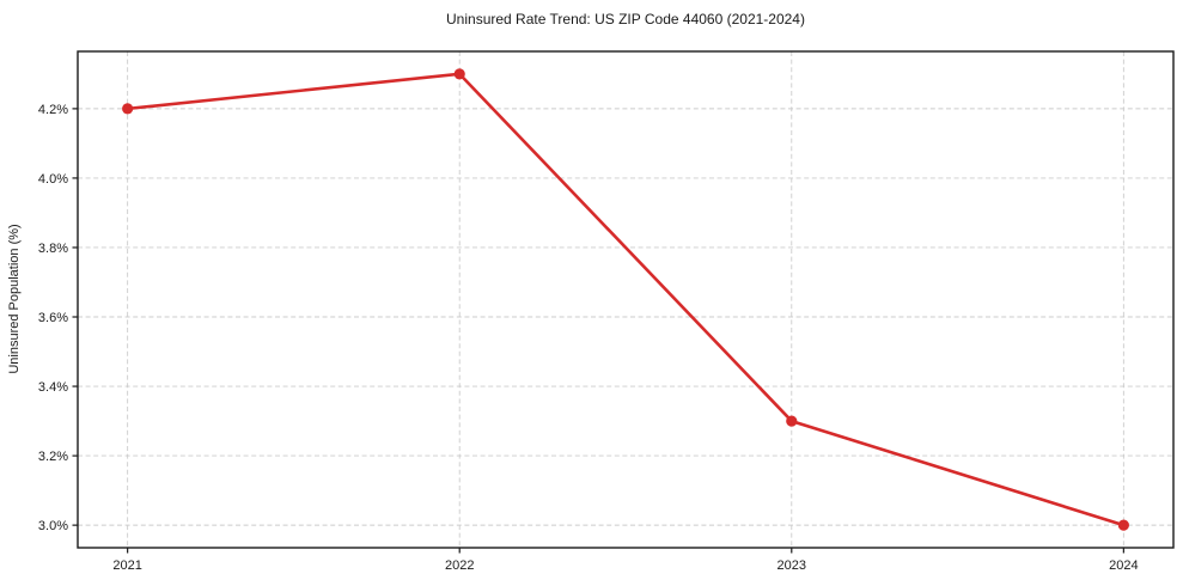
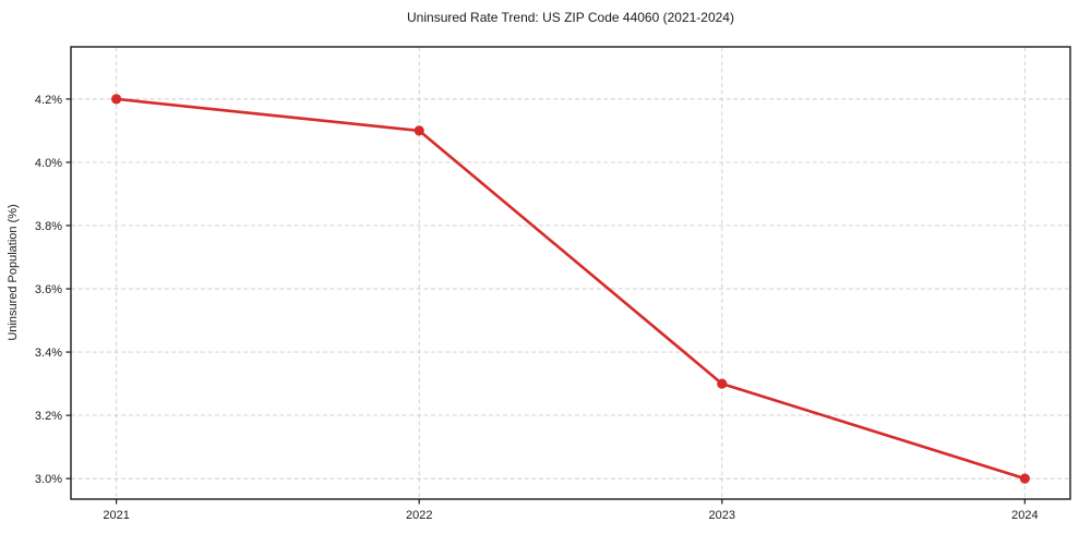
2022: 4.3% -> 4.1%
